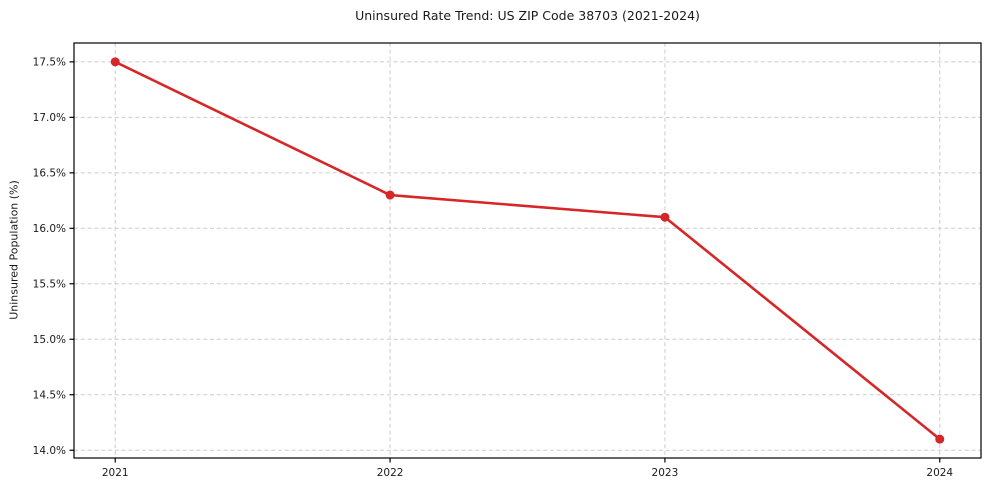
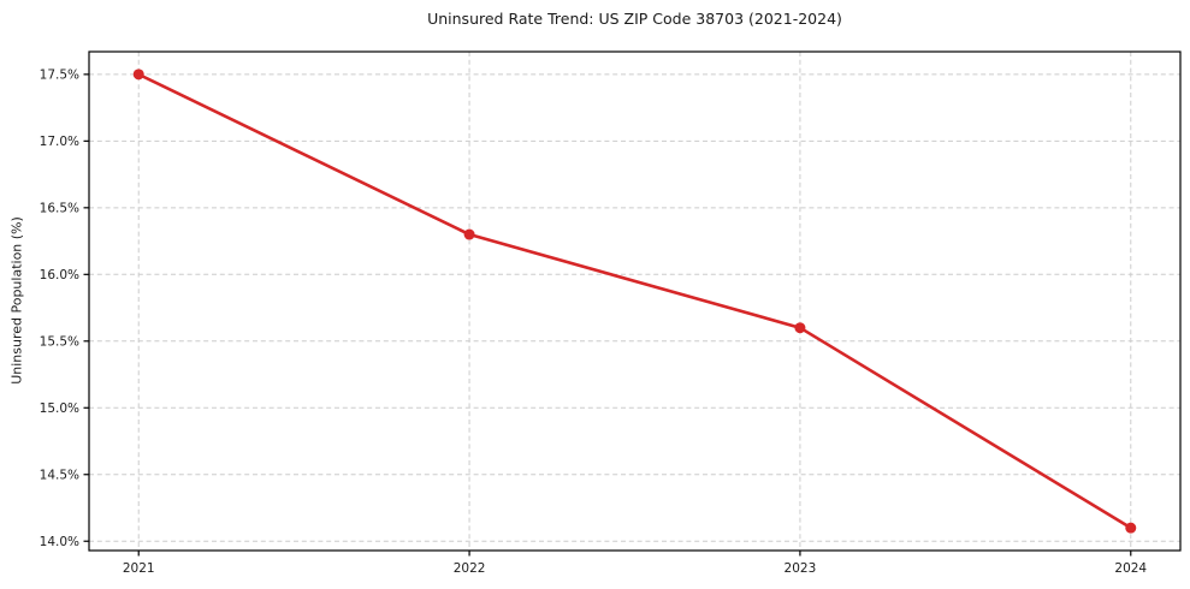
2023: 16.1% -> 15.6%
